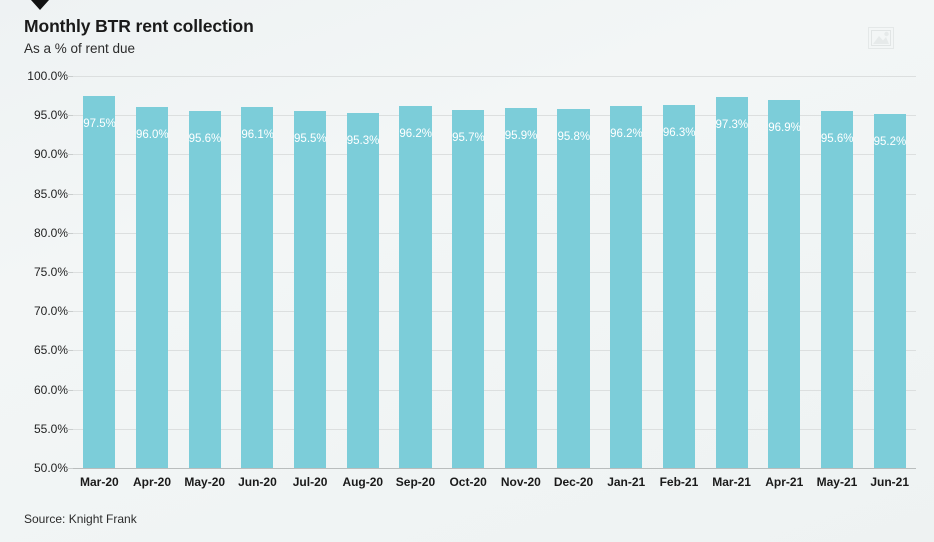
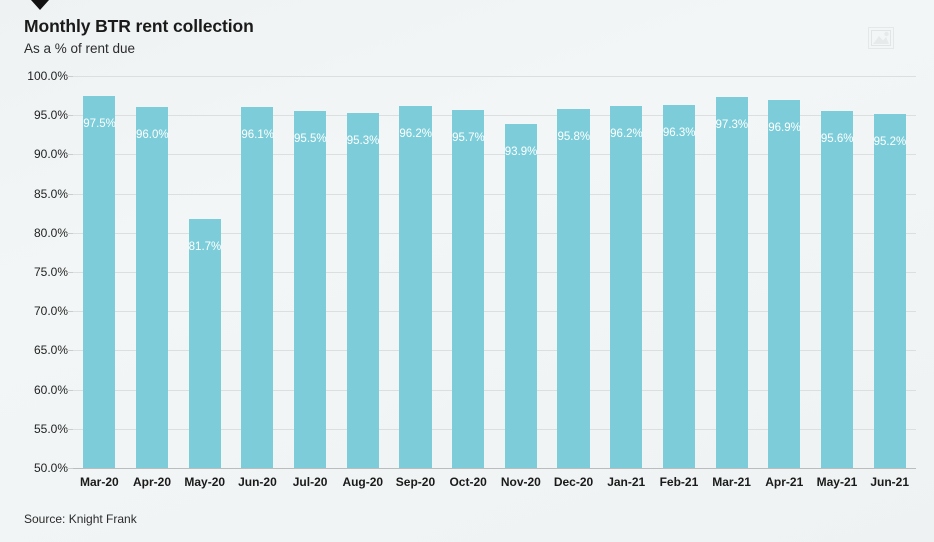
May-20: 95.6% -> 81.7%
Nov-20: 95.9% -> 93.9%
